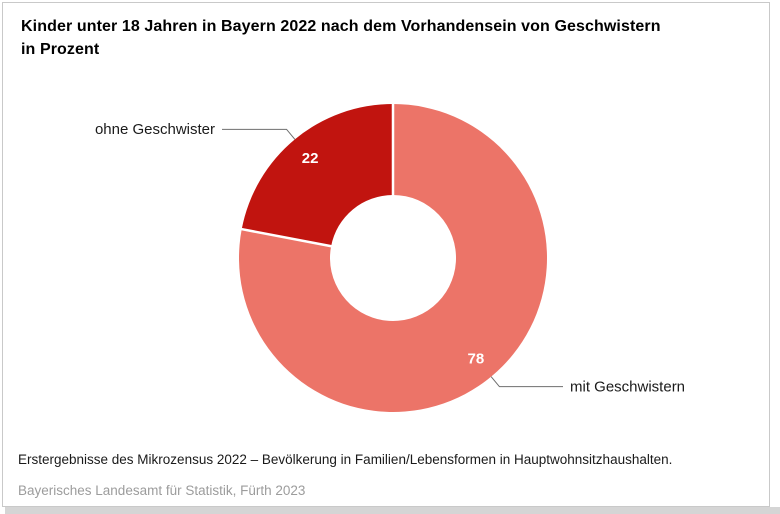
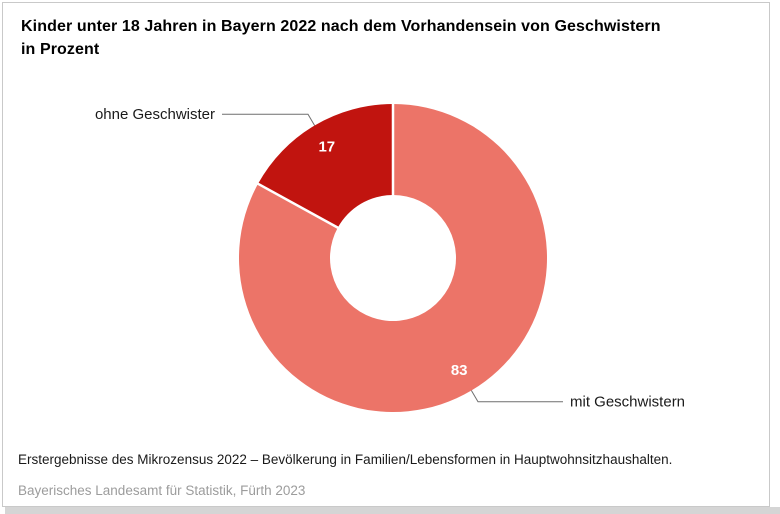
mit Geschwistern: 78 -> 83
ohne Geschwister: 22 -> 17
